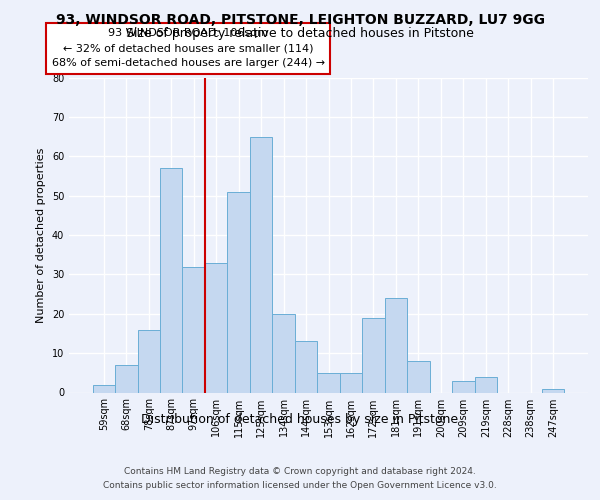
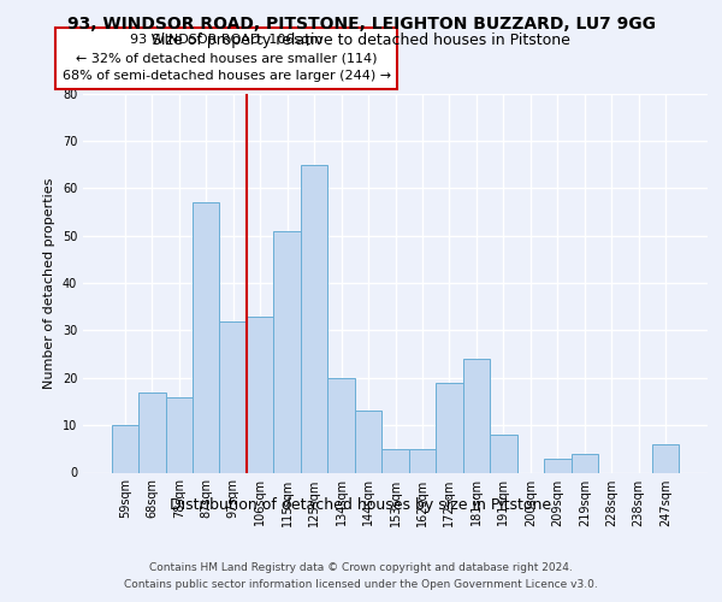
59sqm: 2 -> 10
68sqm: 7 -> 17
247sqm: 1 -> 6
